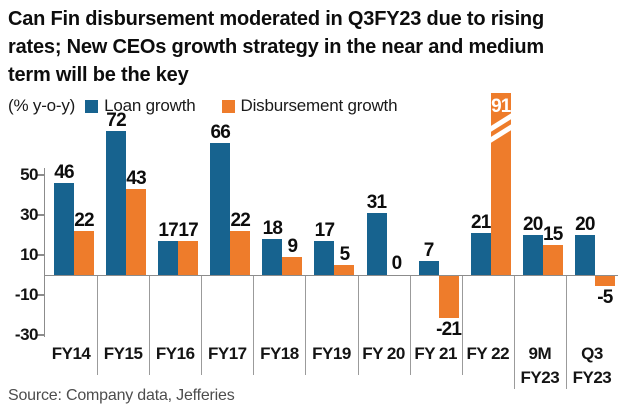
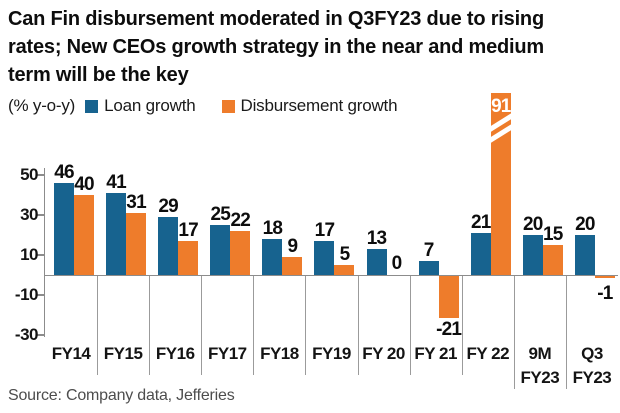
Disbursement growth/FY14: 22 -> 40
Loan growth/FY15: 72 -> 41
Disbursement growth/FY15: 43 -> 31
Loan growth/FY16: 17 -> 29
Loan growth/FY17: 66 -> 25
Loan growth/FY 20: 31 -> 13
Disbursement growth/Q3 FY23: -5 -> -1
